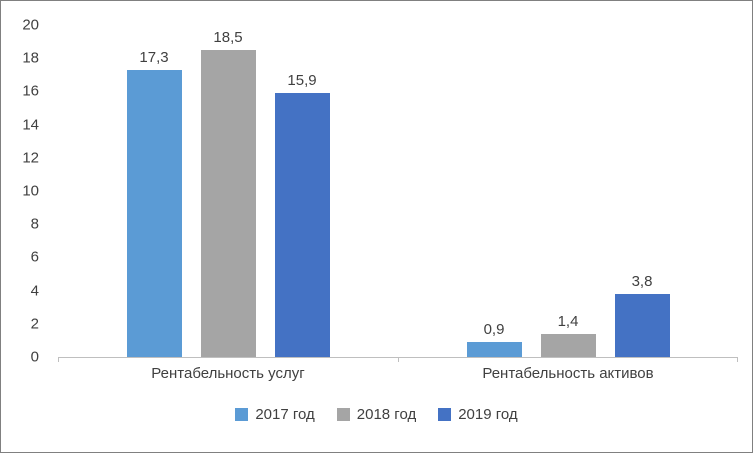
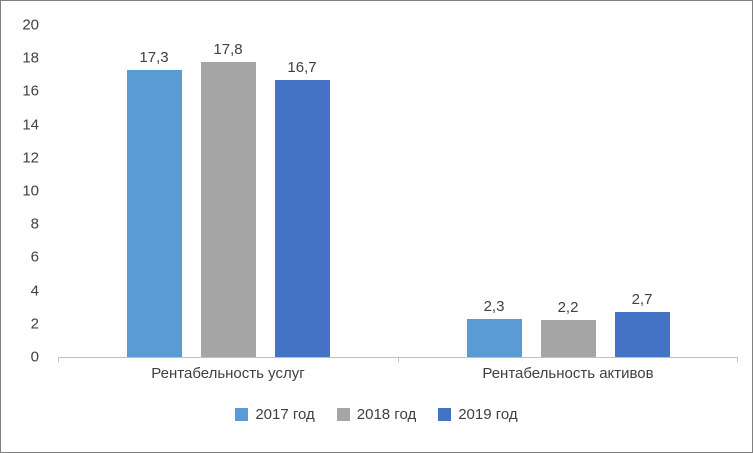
2018 год/Рентабельность услуг: 18,5 -> 17,8
2019 год/Рентабельность услуг: 15,9 -> 16,7
2017 год/Рентабельность активов: 0,9 -> 2,3
2018 год/Рентабельность активов: 1,4 -> 2,2
2019 год/Рентабельность активов: 3,8 -> 2,7
